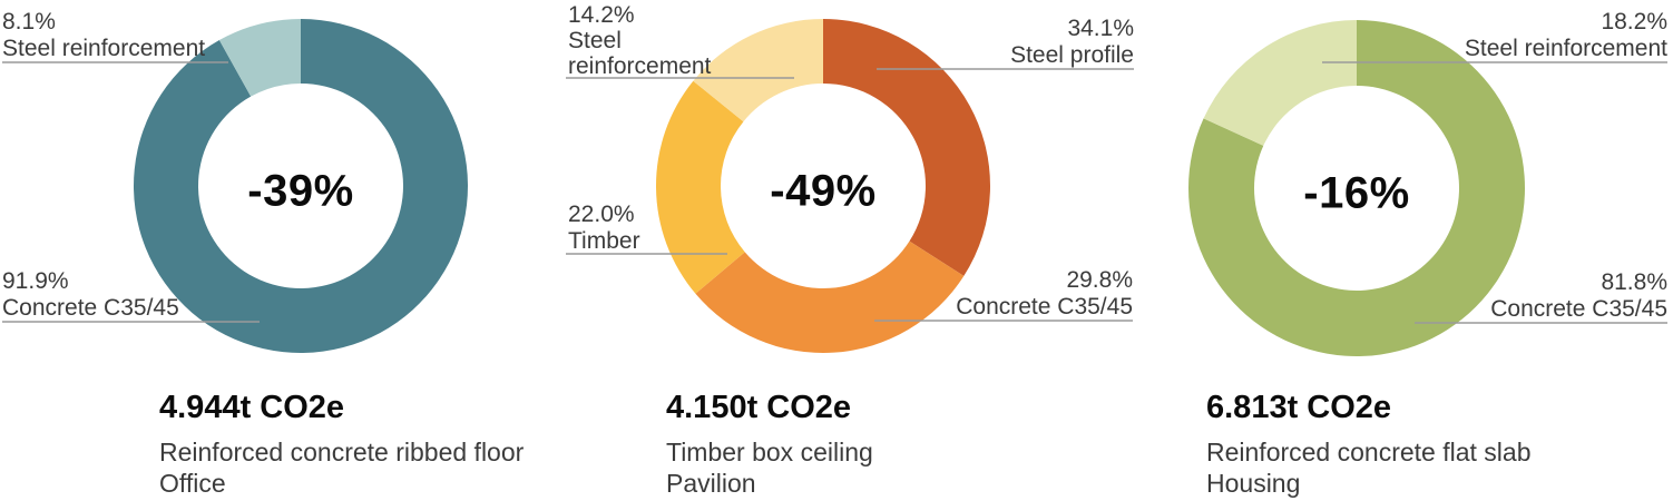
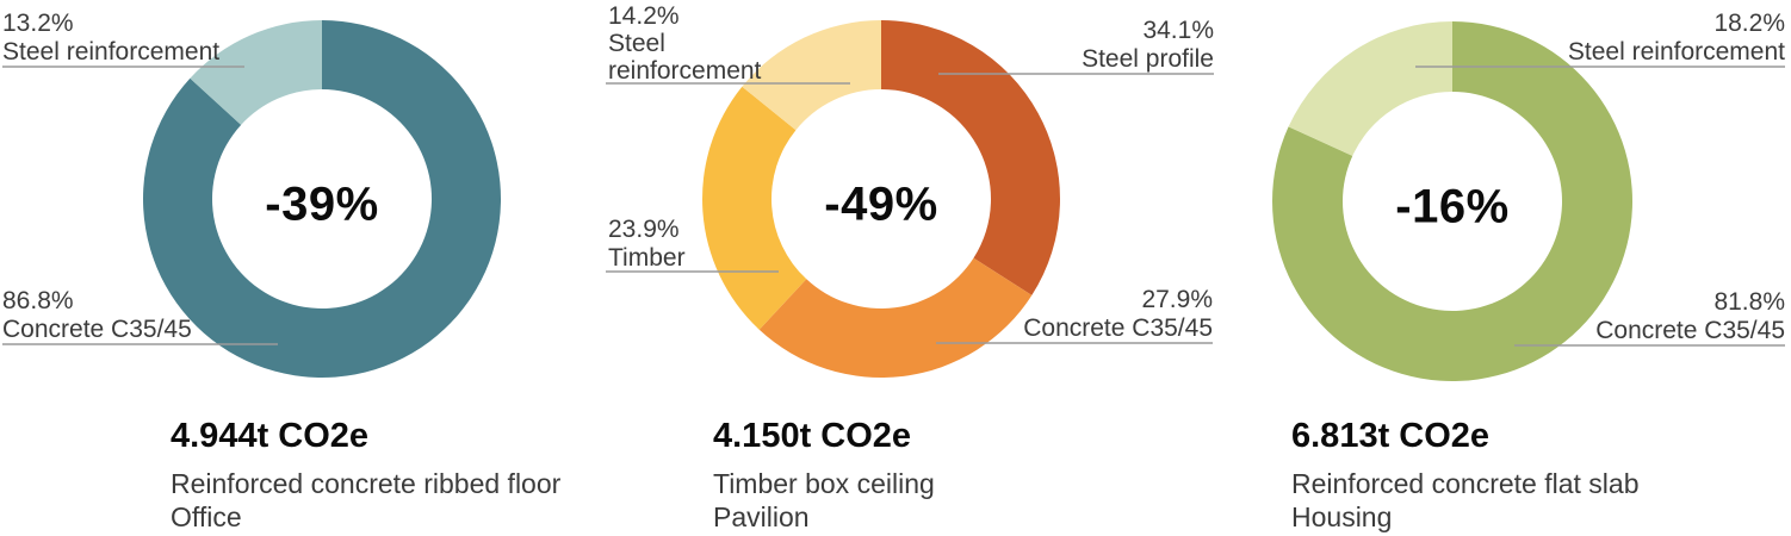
4.944t CO2e/Concrete C35/45: 91.9% -> 86.8%
4.944t CO2e/Steel reinforcement: 8.1% -> 13.2%
4.150t CO2e/Concrete C35/45: 29.8% -> 27.9%
4.150t CO2e/Timber: 22.0% -> 23.9%
